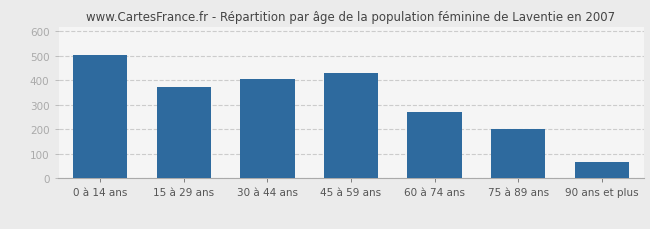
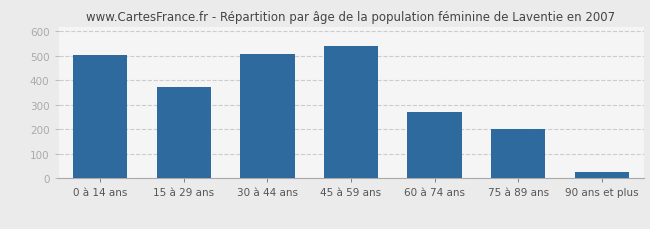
30 à 44 ans: 405 -> 510
45 à 59 ans: 430 -> 540
90 ans et plus: 65 -> 25
